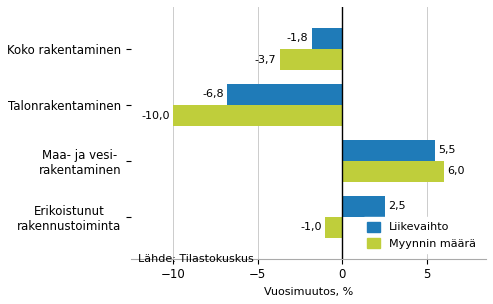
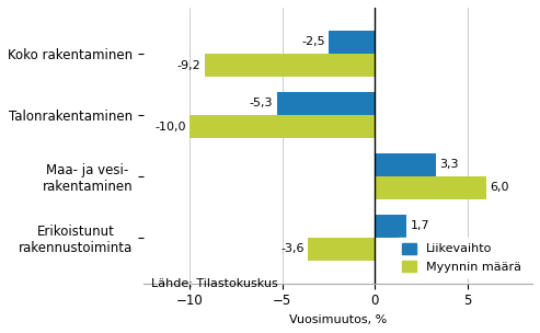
Liikevaihto/Koko rakentaminen: -1,8 -> -2,5
Myynnin määrä/Koko rakentaminen: -3,7 -> -9,2
Liikevaihto/Talonrakentaminen: -6,8 -> -5,3
Liikevaihto/Maa- ja vesi- rakentaminen: 5,5 -> 3,3
Liikevaihto/Erikoistunut rakennustoiminta: 2,5 -> 1,7
Myynnin määrä/Erikoistunut rakennustoiminta: -1,0 -> -3,6
